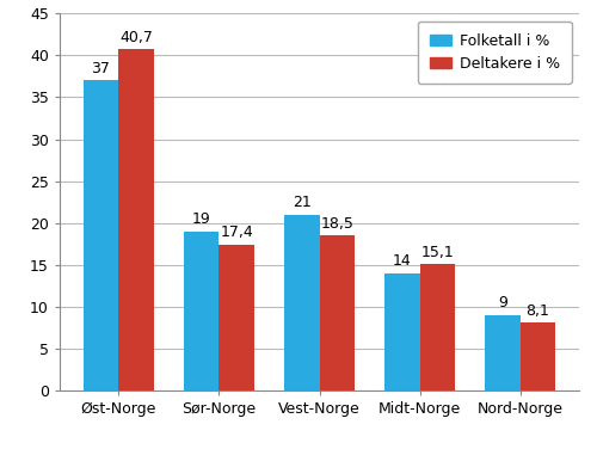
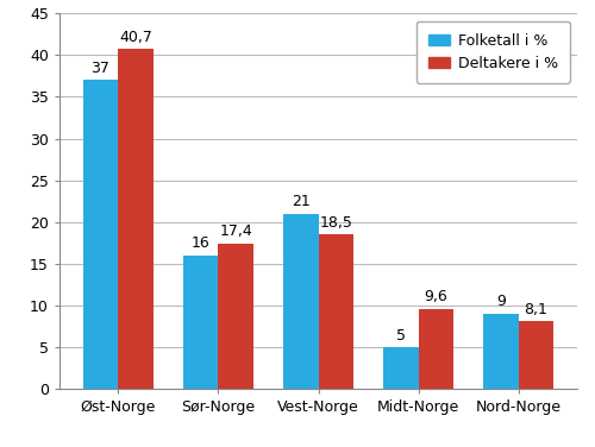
Folketall i %/Sør-Norge: 19 -> 16
Folketall i %/Midt-Norge: 14 -> 5
Deltakere i %/Midt-Norge: 15,1 -> 9,6
